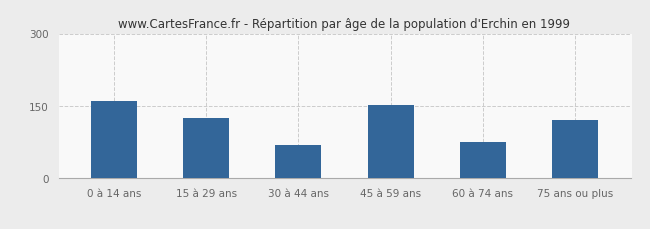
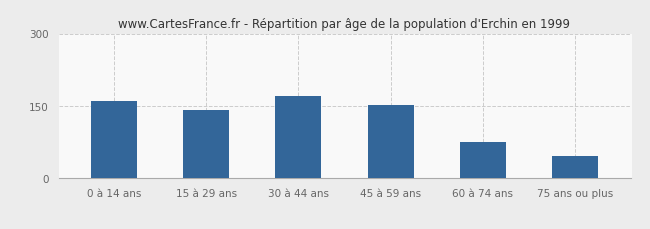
15 à 29 ans: 125 -> 141
30 à 44 ans: 70 -> 170
75 ans ou plus: 120 -> 46
